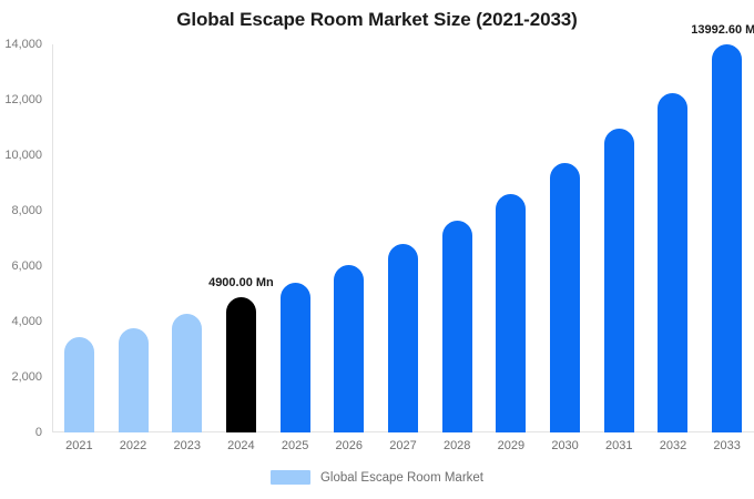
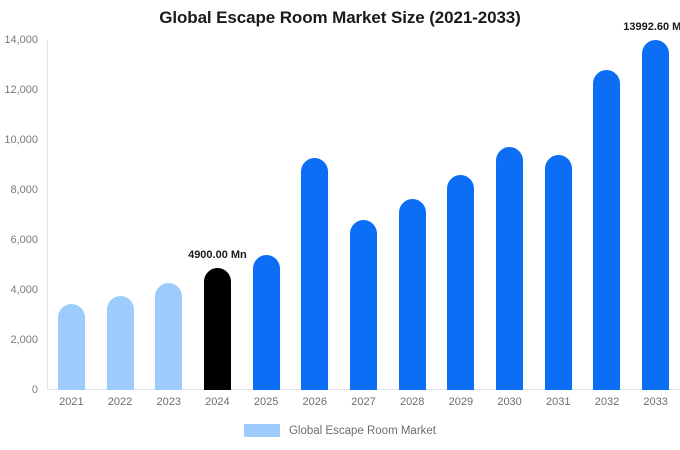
2026: 6000 -> 9300
2031: 11000 -> 9400
2032: 12200 -> 12800
